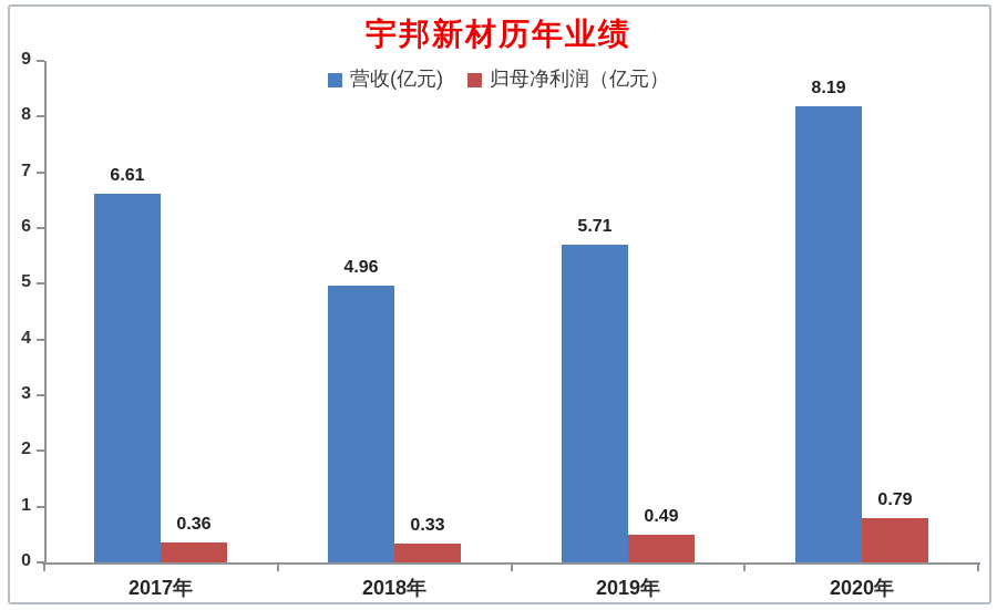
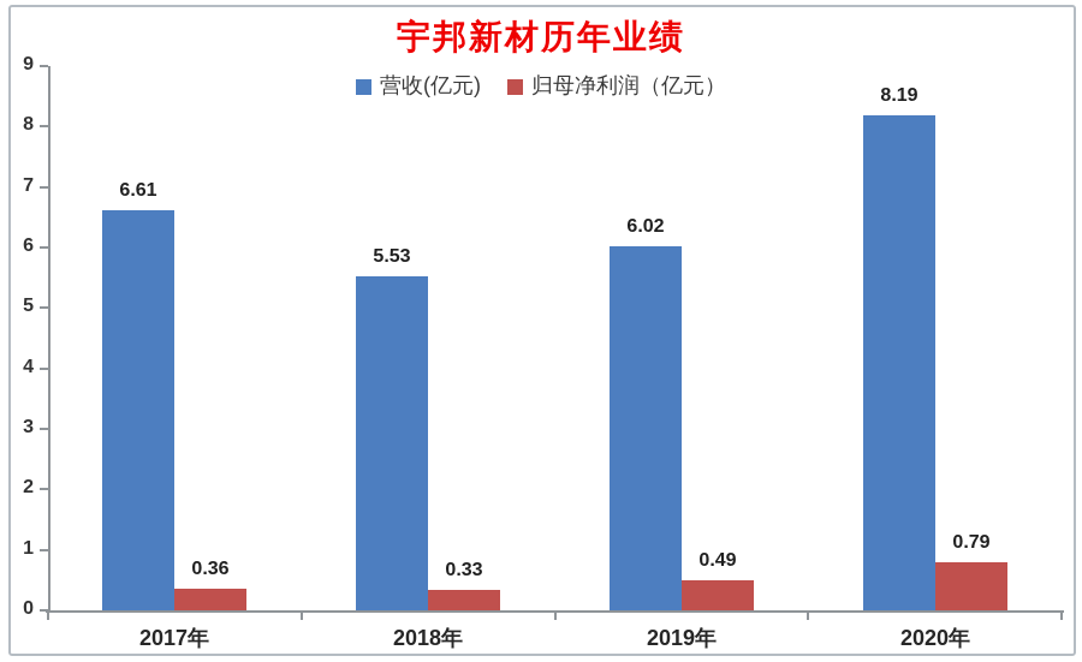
营收(亿元)/2018年: 4.96 -> 5.53
营收(亿元)/2019年: 5.71 -> 6.02
